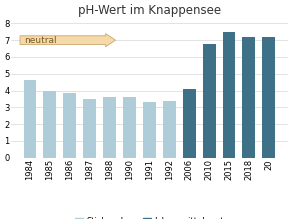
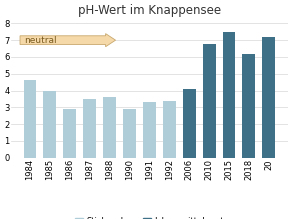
1986: 3.9 -> 2.9
1990: 3.6 -> 2.9
2018: 7.2 -> 6.2
